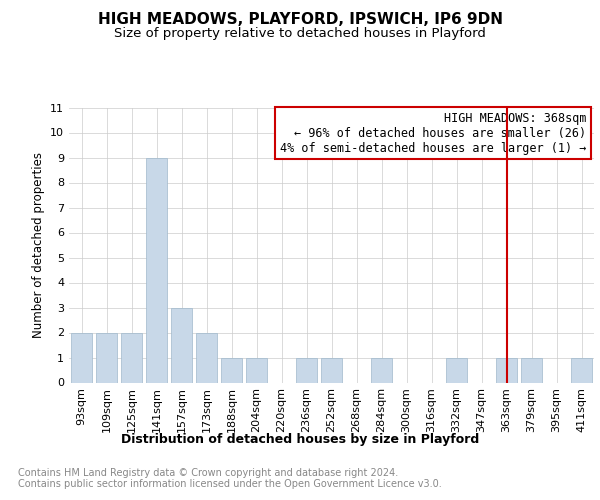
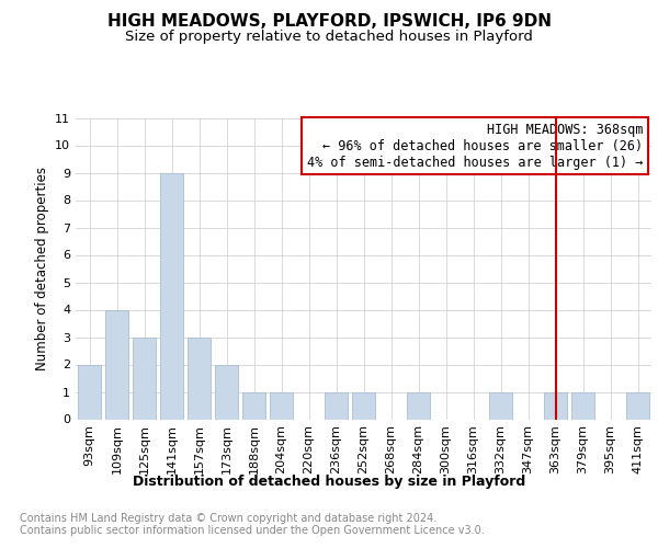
109sqm: 2 -> 4
125sqm: 2 -> 3
